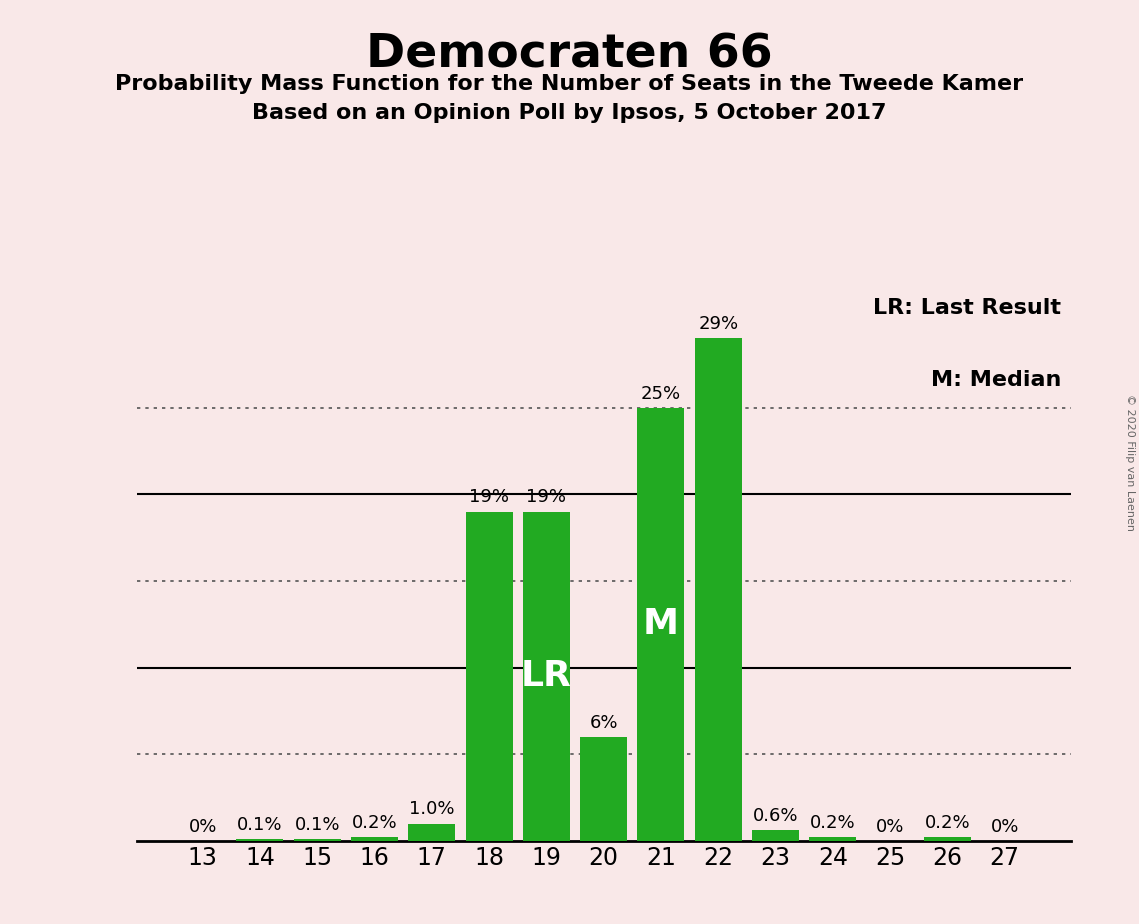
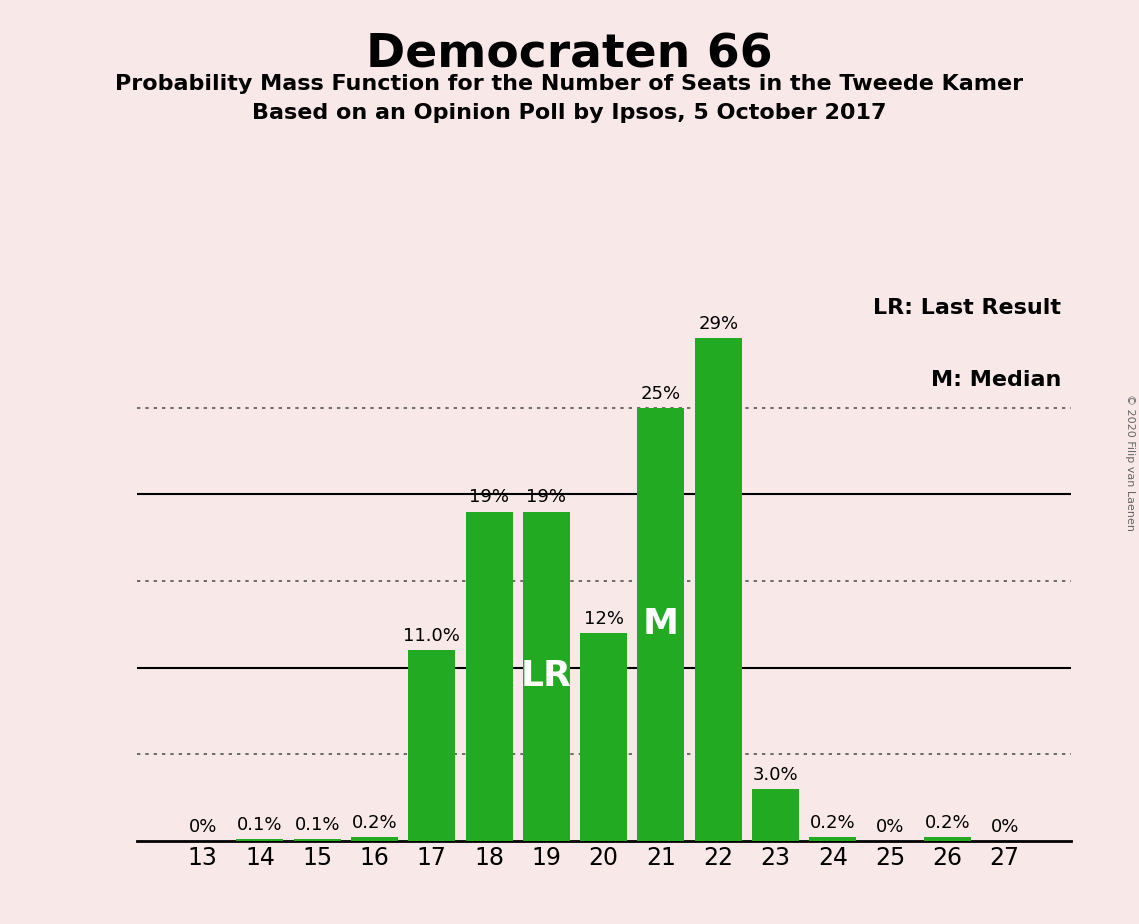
17: 1.0% -> 11.0%
20: 6% -> 12%
23: 0.6% -> 3.0%
